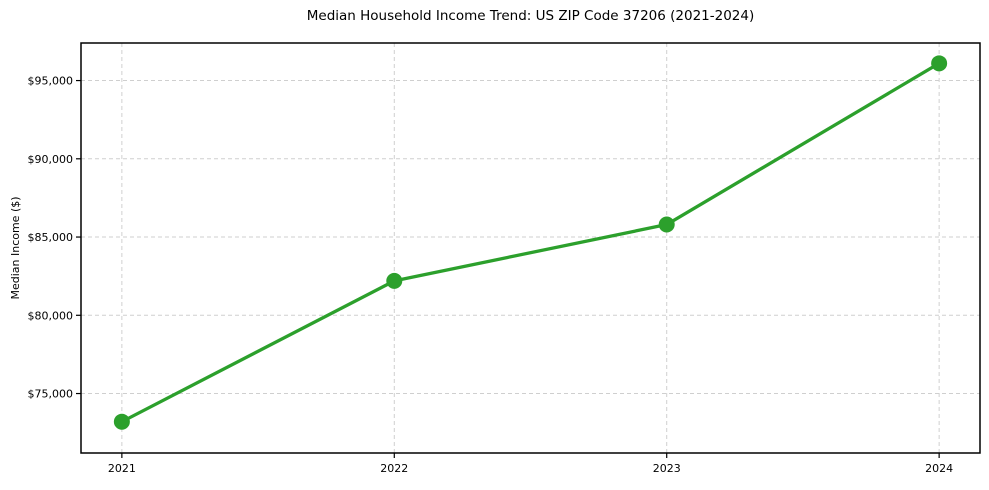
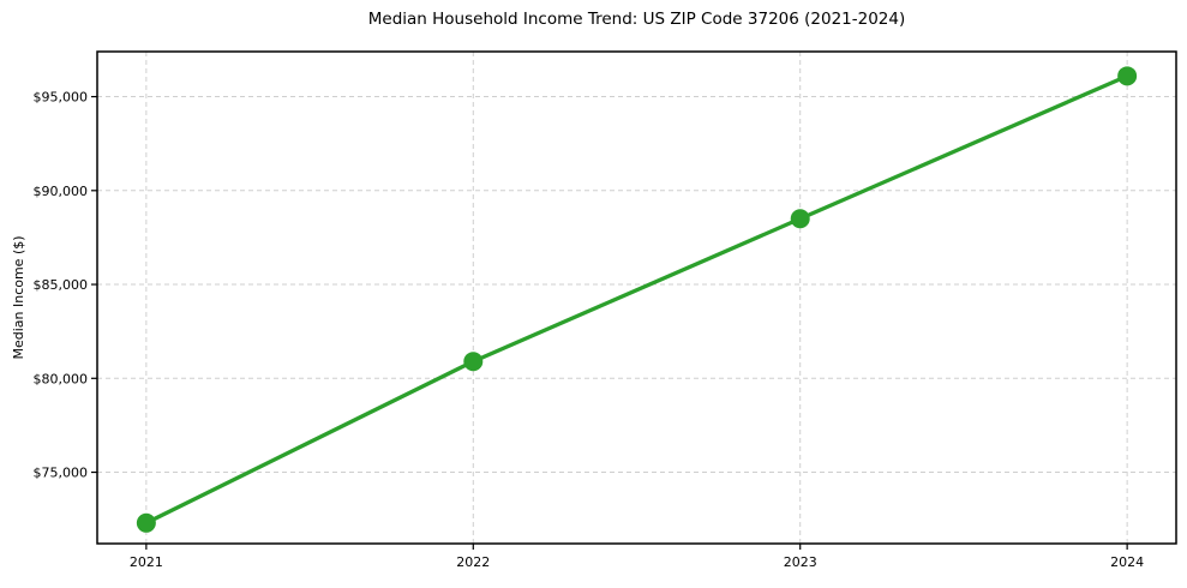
2021: $73200 -> $72300
2022: $82200 -> $80900
2023: $85800 -> $88500
